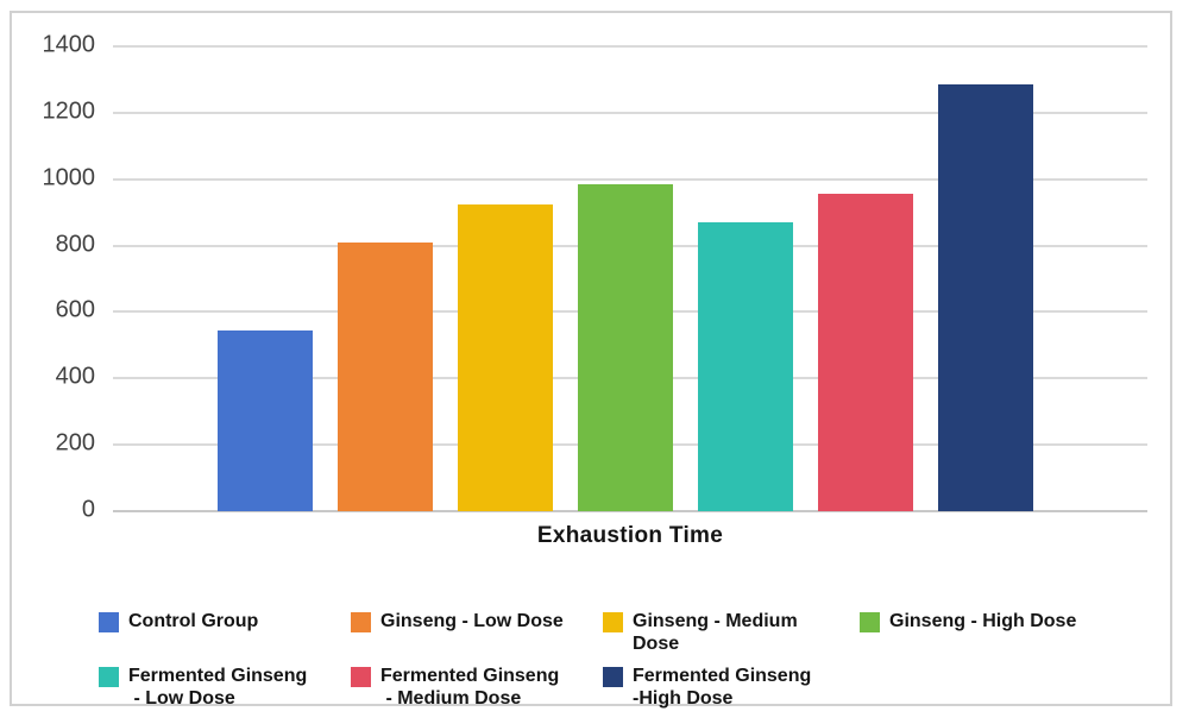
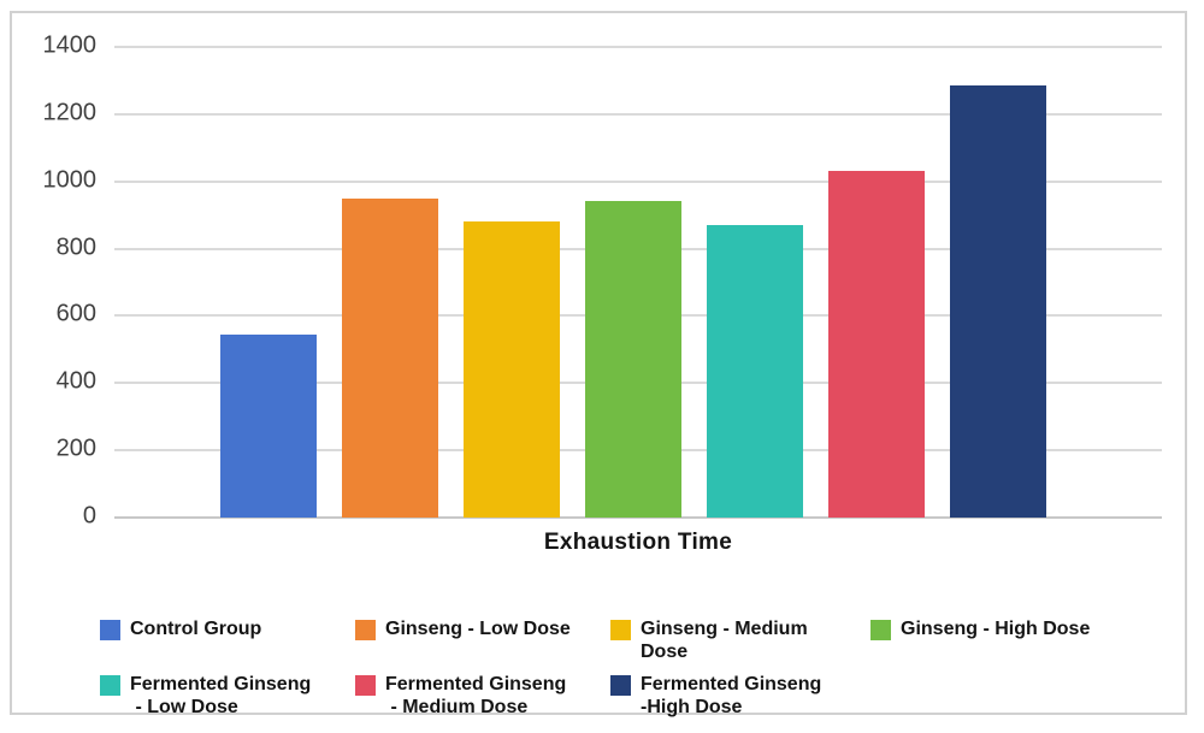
Ginseng - Low Dose: 810 -> 950
Ginseng - Medium Dose: 920 -> 880
Ginseng - High Dose: 980 -> 940
Fermented Ginseng - Medium Dose: 960 -> 1030
